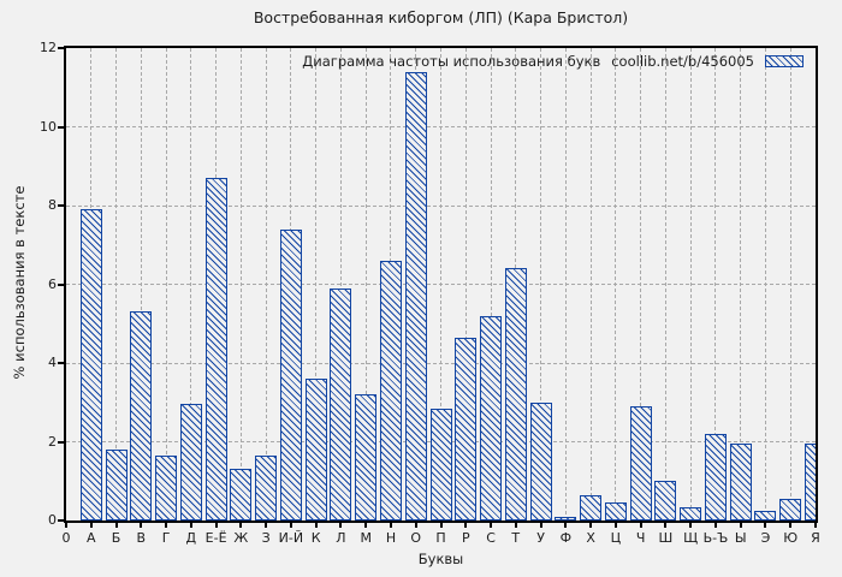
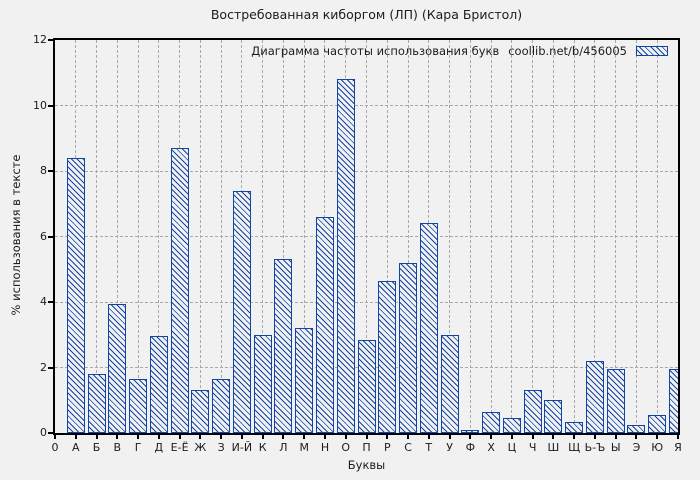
А: 7.9 -> 8.4
В: 5.3 -> 4.0
К: 3.6 -> 3.0
Л: 5.9 -> 5.3
О: 11.4 -> 10.8
Ч: 2.9 -> 1.3
